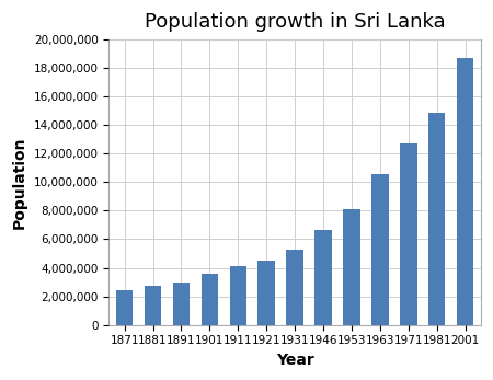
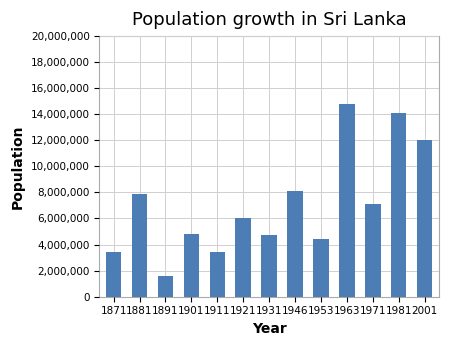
1871: 2,400,000 -> 3,400,000
1881: 2,800,000 -> 7,900,000
1891: 3,000,000 -> 1,600,000
1901: 3,600,000 -> 4,800,000
1911: 4,100,000 -> 3,400,000
1921: 4,500,000 -> 6,000,000
1931: 5,300,000 -> 4,700,000
1946: 6,700,000 -> 8,100,000
1953: 8,100,000 -> 4,400,000
1963: 10,600,000 -> 14,800,000
1971: 12,700,000 -> 7,100,000
1981: 14,800,000 -> 14,100,000
2001: 18,700,000 -> 12,000,000
